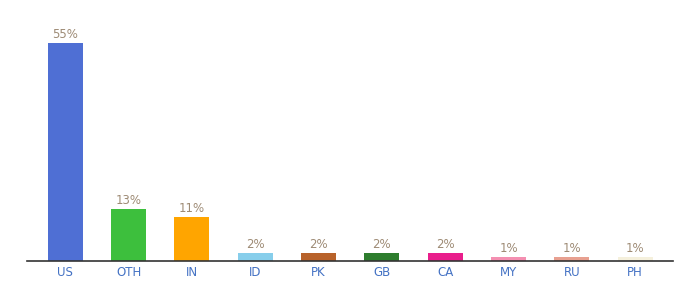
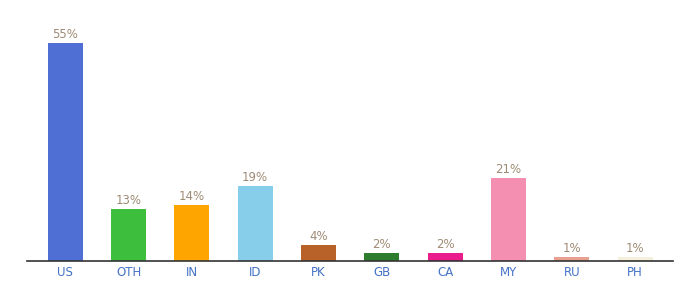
IN: 11% -> 14%
ID: 2% -> 19%
PK: 2% -> 4%
MY: 1% -> 21%
